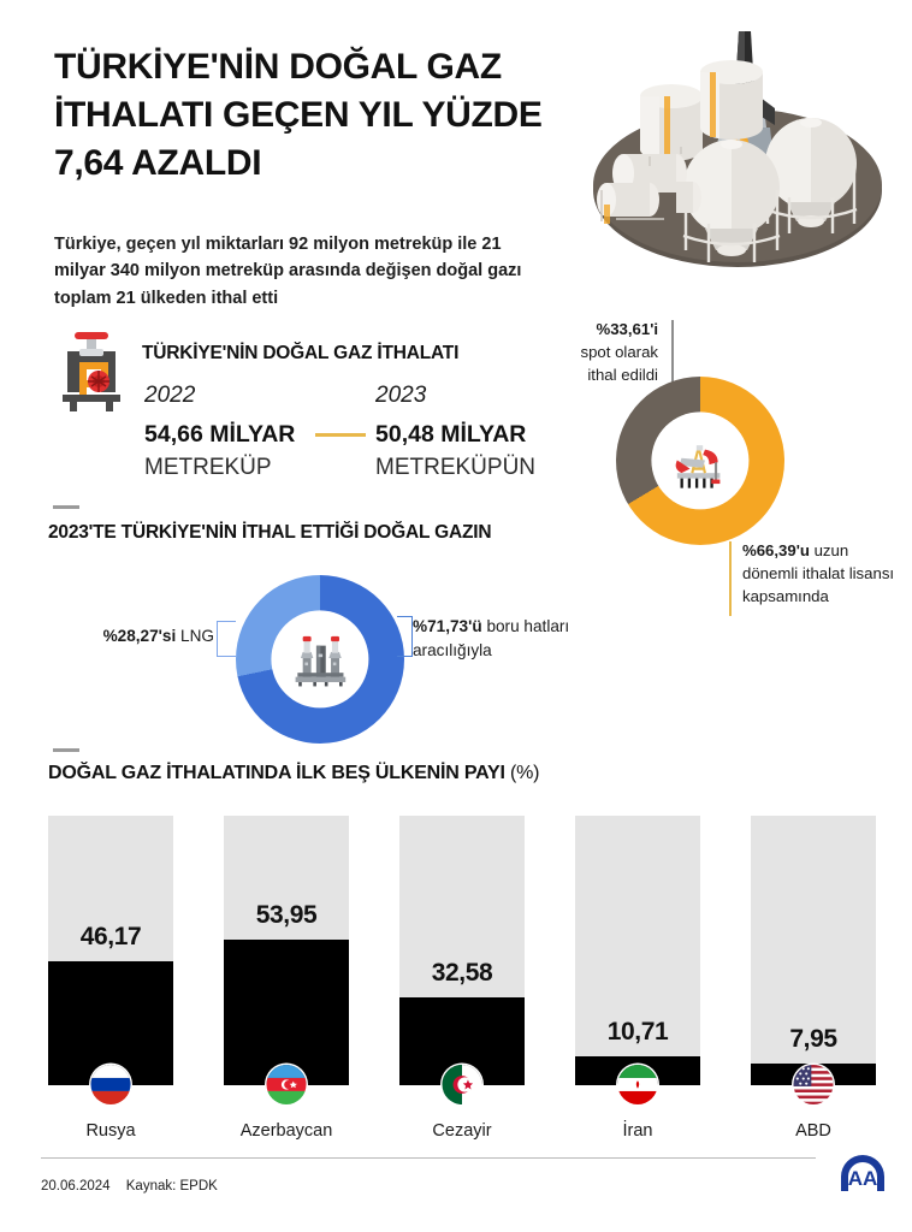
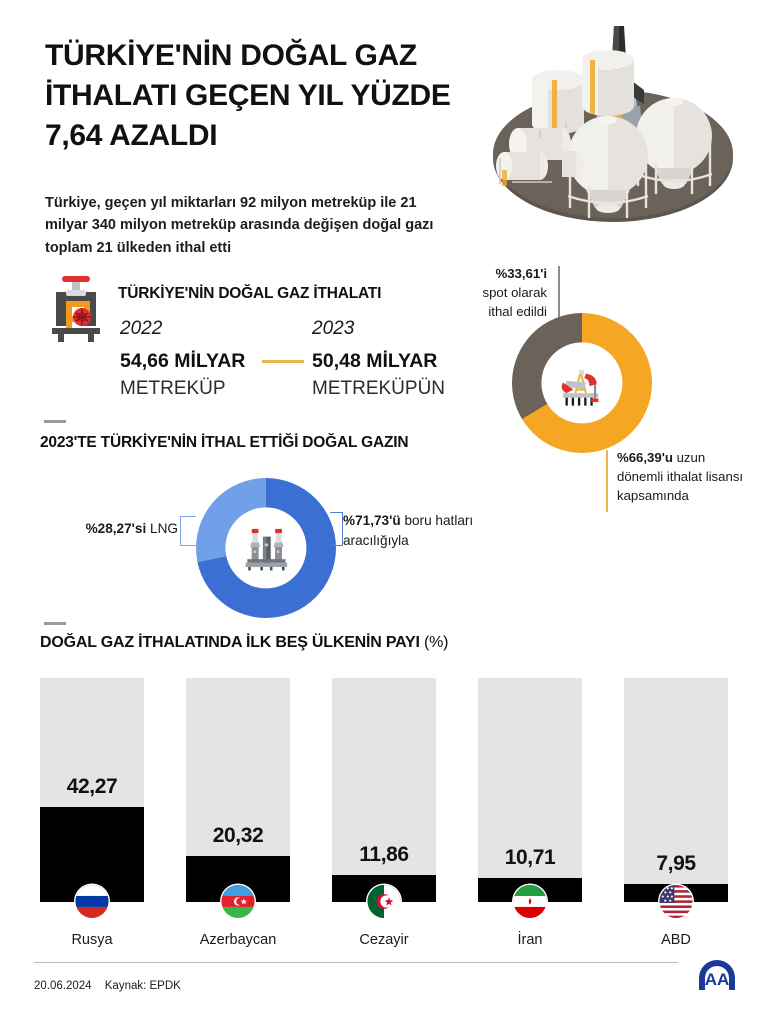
DOĞAL GAZ İTHALATINDA İLK BEŞ ÜLKENİN PAYI (%)/Rusya: 46,17 -> 42,27
DOĞAL GAZ İTHALATINDA İLK BEŞ ÜLKENİN PAYI (%)/Azerbaycan: 53,95 -> 20,32
DOĞAL GAZ İTHALATINDA İLK BEŞ ÜLKENİN PAYI (%)/Cezayir: 32,58 -> 11,86
